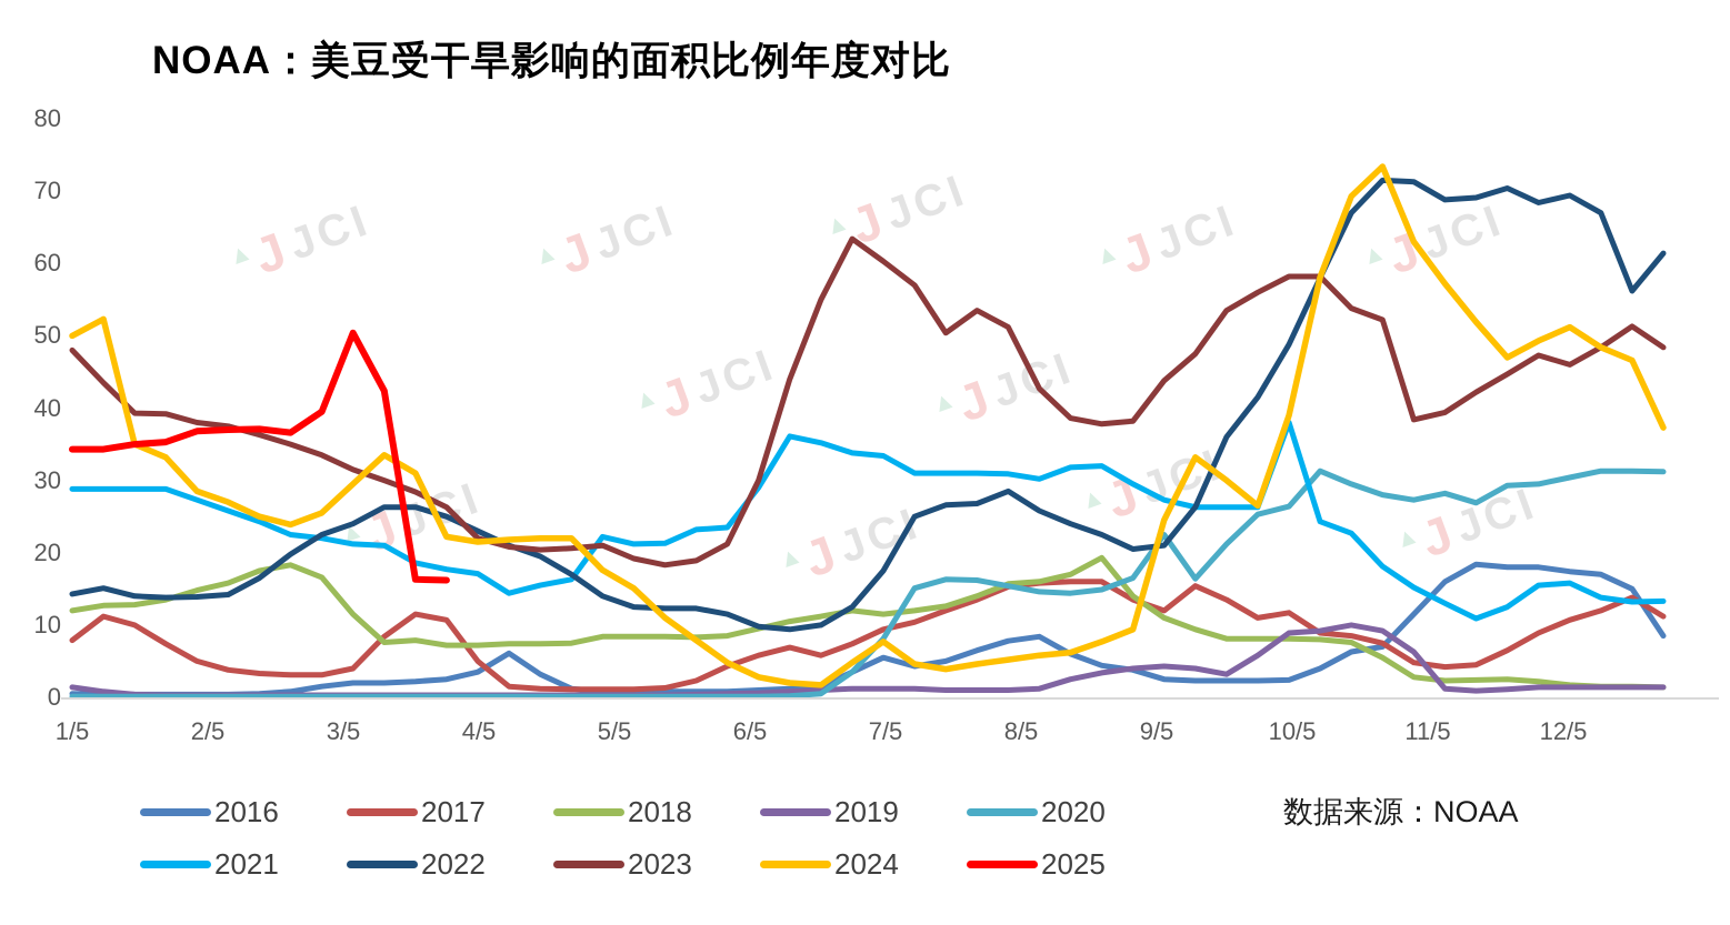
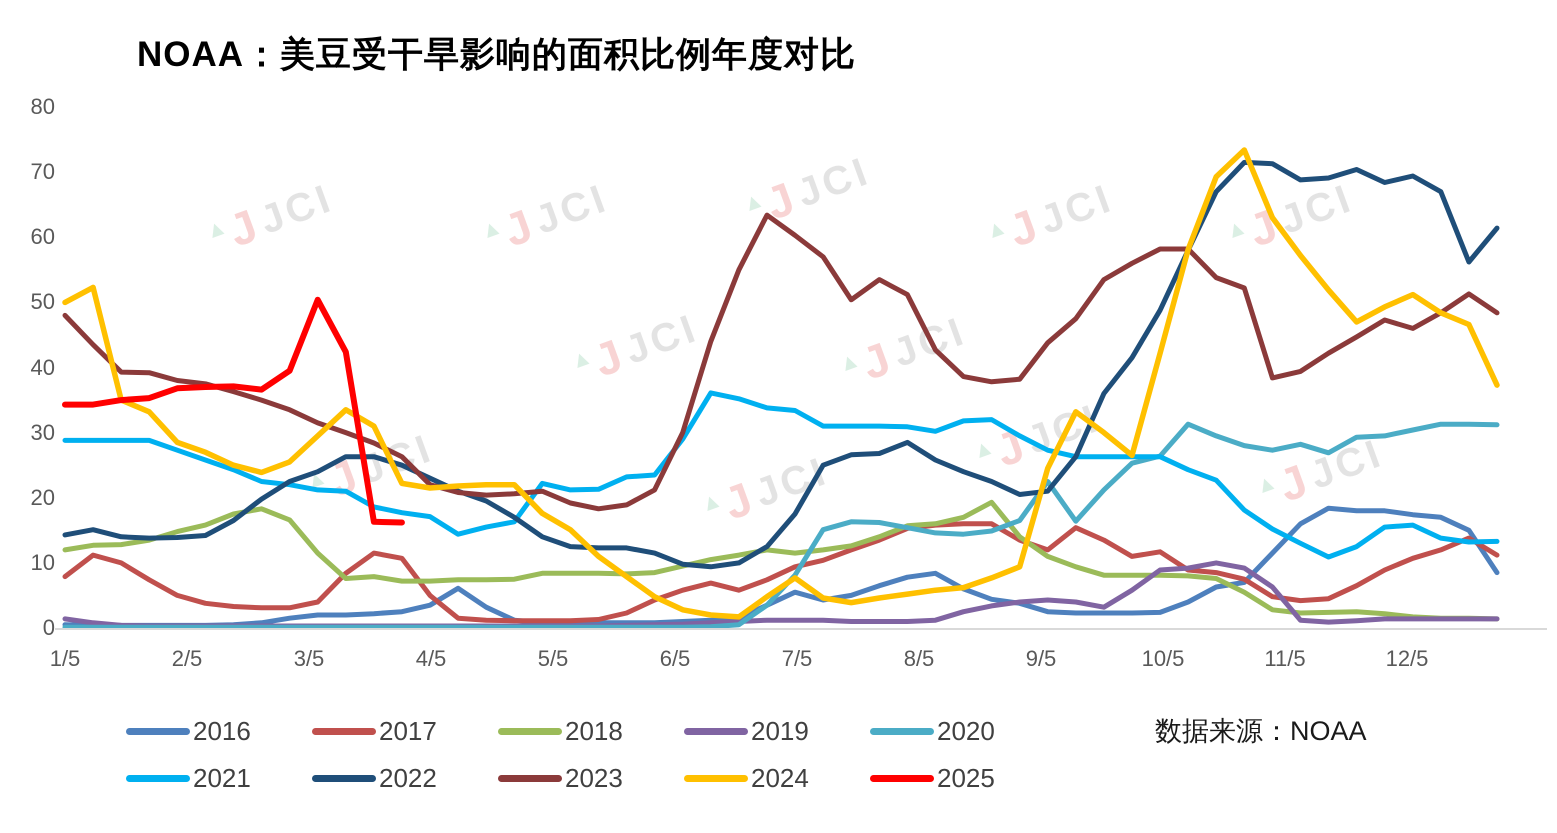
2021/10/5: 38 -> 26
2024/10/5: 39 -> 42
